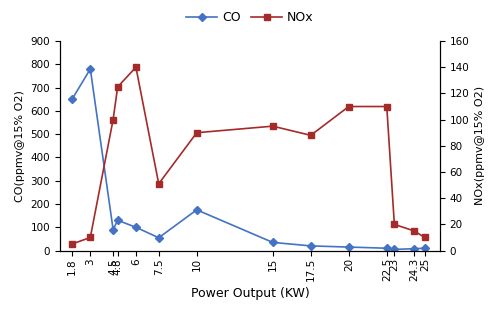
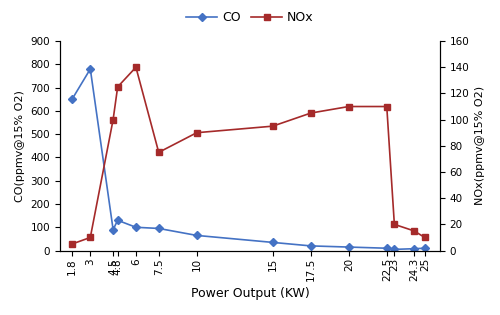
CO/7.5: 55 -> 95
NOx/7.5: 51 -> 75
CO/10: 175 -> 65
NOx/17.5: 88 -> 105
